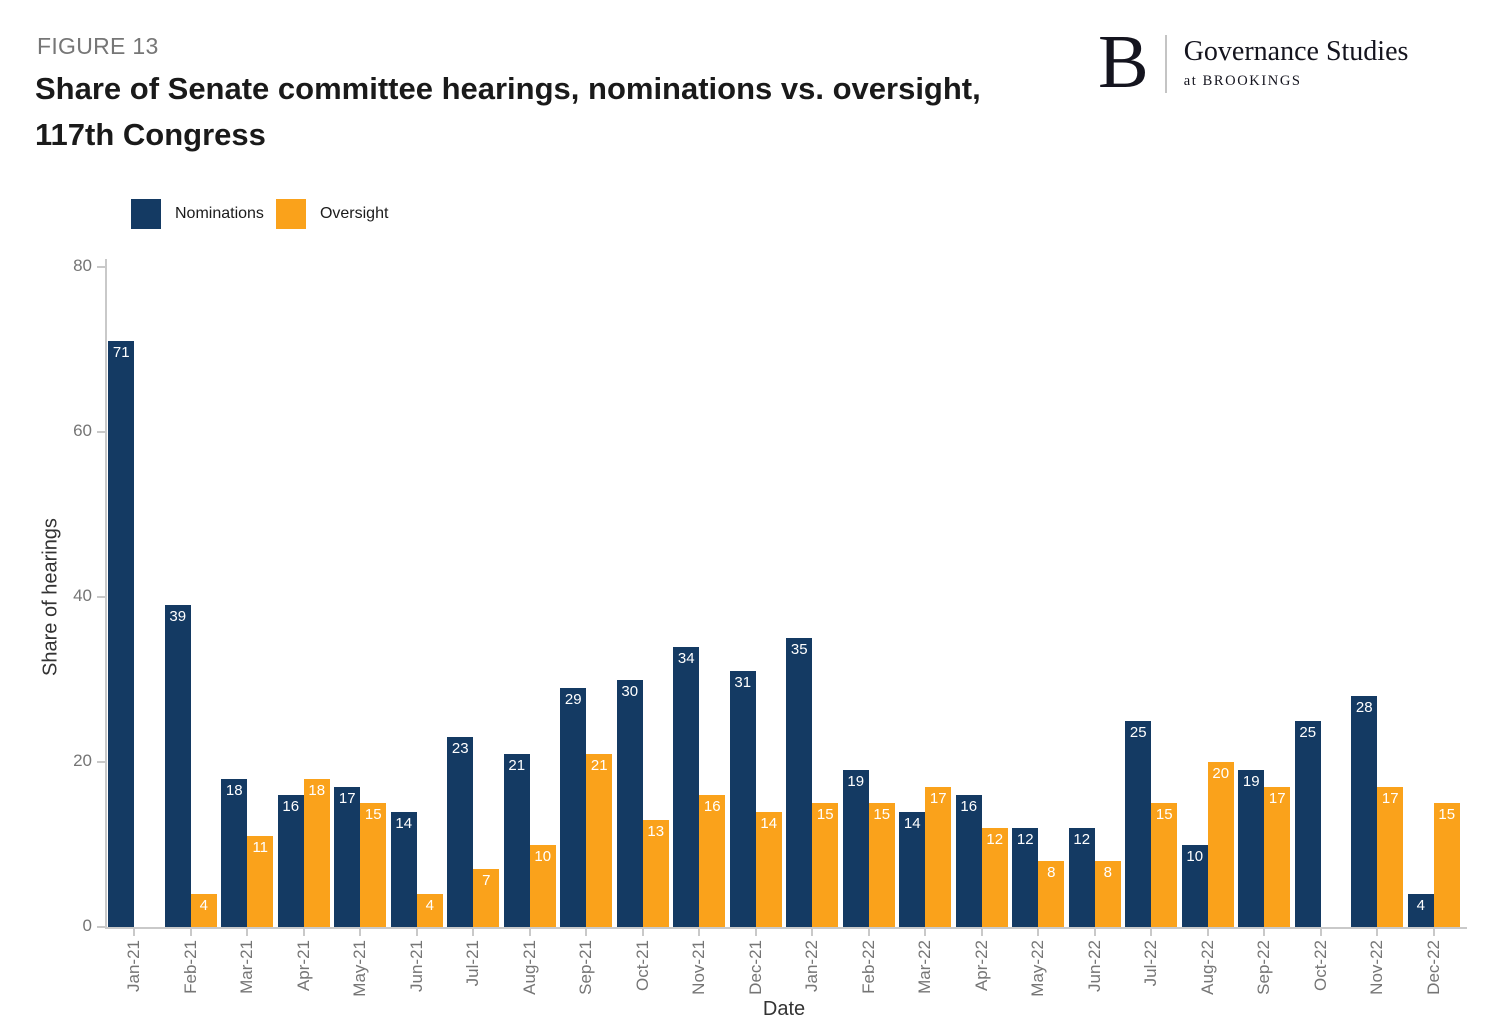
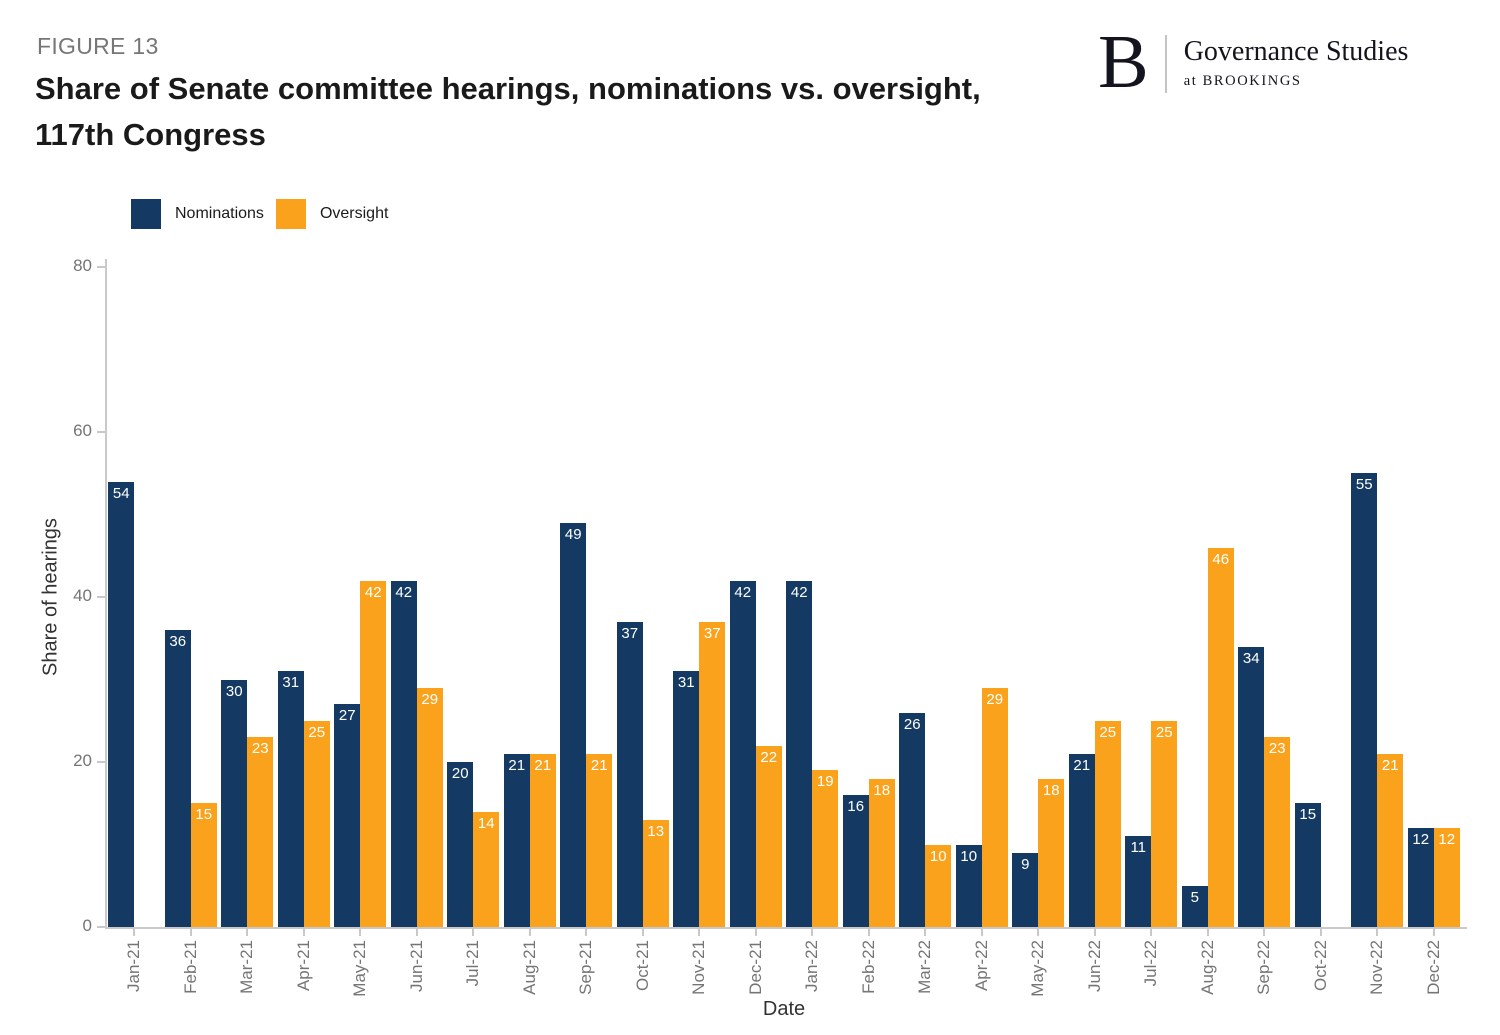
Nominations/Jan-21: 71 -> 54
Nominations/Feb-21: 39 -> 36
Oversight/Feb-21: 4 -> 15
Nominations/Mar-21: 18 -> 30
Oversight/Mar-21: 11 -> 23
Nominations/Apr-21: 16 -> 31
Oversight/Apr-21: 18 -> 25
Nominations/May-21: 17 -> 27
Oversight/May-21: 15 -> 42
Nominations/Jun-21: 14 -> 42
Oversight/Jun-21: 4 -> 29
Nominations/Jul-21: 23 -> 20
Oversight/Jul-21: 7 -> 14
Oversight/Aug-21: 10 -> 21
Nominations/Sep-21: 29 -> 49
Nominations/Oct-21: 30 -> 37
Nominations/Nov-21: 34 -> 31
Oversight/Nov-21: 16 -> 37
Nominations/Dec-21: 31 -> 42
Oversight/Dec-21: 14 -> 22
Nominations/Jan-22: 35 -> 42
Oversight/Jan-22: 15 -> 19
Nominations/Feb-22: 19 -> 16
Oversight/Feb-22: 15 -> 18
Nominations/Mar-22: 14 -> 26
Oversight/Mar-22: 17 -> 10
Nominations/Apr-22: 16 -> 10
Oversight/Apr-22: 12 -> 29
Nominations/May-22: 12 -> 9
Oversight/May-22: 8 -> 18
Nominations/Jun-22: 12 -> 21
Oversight/Jun-22: 8 -> 25
Nominations/Jul-22: 25 -> 11
Oversight/Jul-22: 15 -> 25
Nominations/Aug-22: 10 -> 5
Oversight/Aug-22: 20 -> 46
Nominations/Sep-22: 19 -> 34
Oversight/Sep-22: 17 -> 23
Nominations/Oct-22: 25 -> 15
Nominations/Nov-22: 28 -> 55
Oversight/Nov-22: 17 -> 21
Nominations/Dec-22: 4 -> 12
Oversight/Dec-22: 15 -> 12
